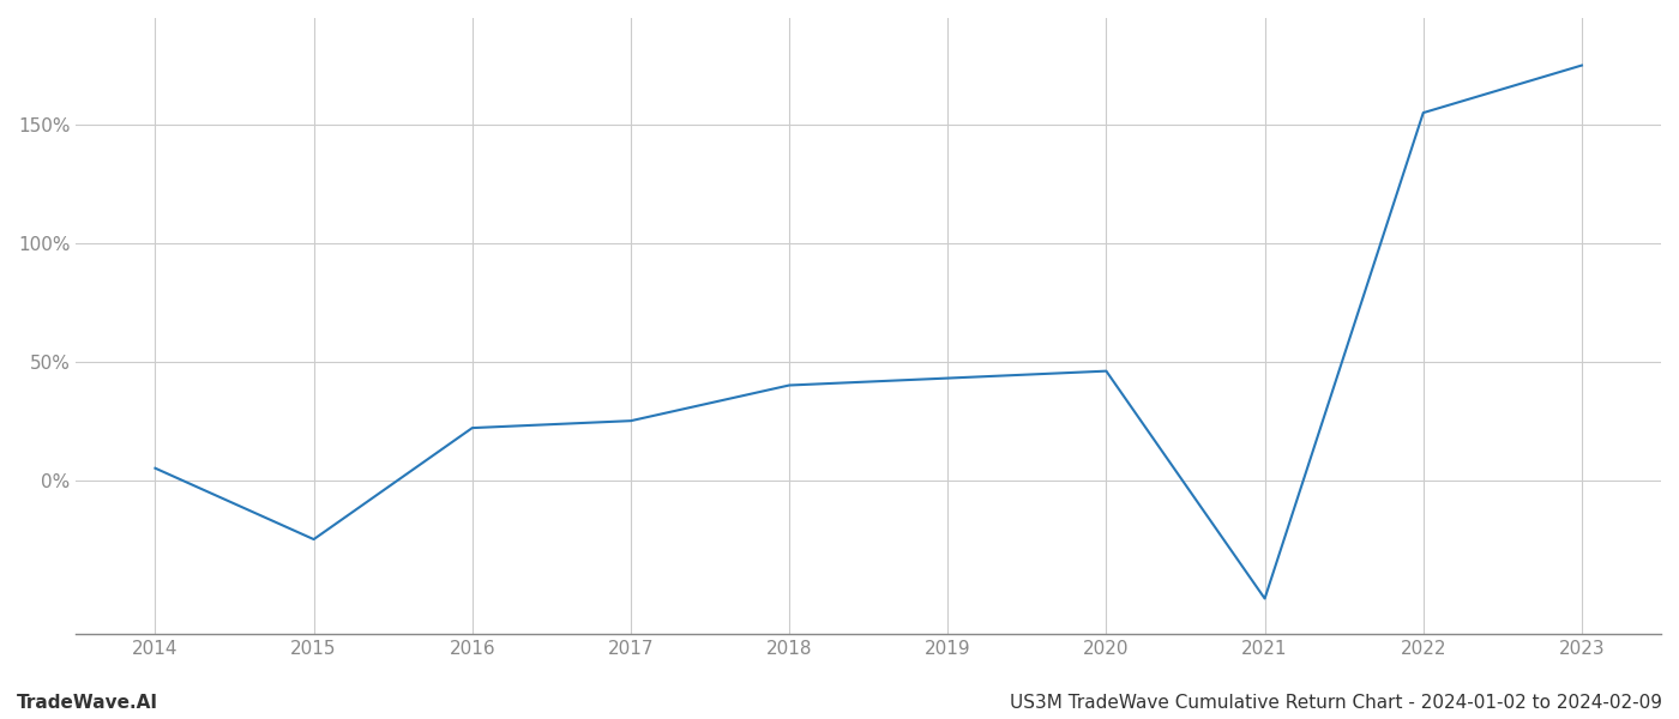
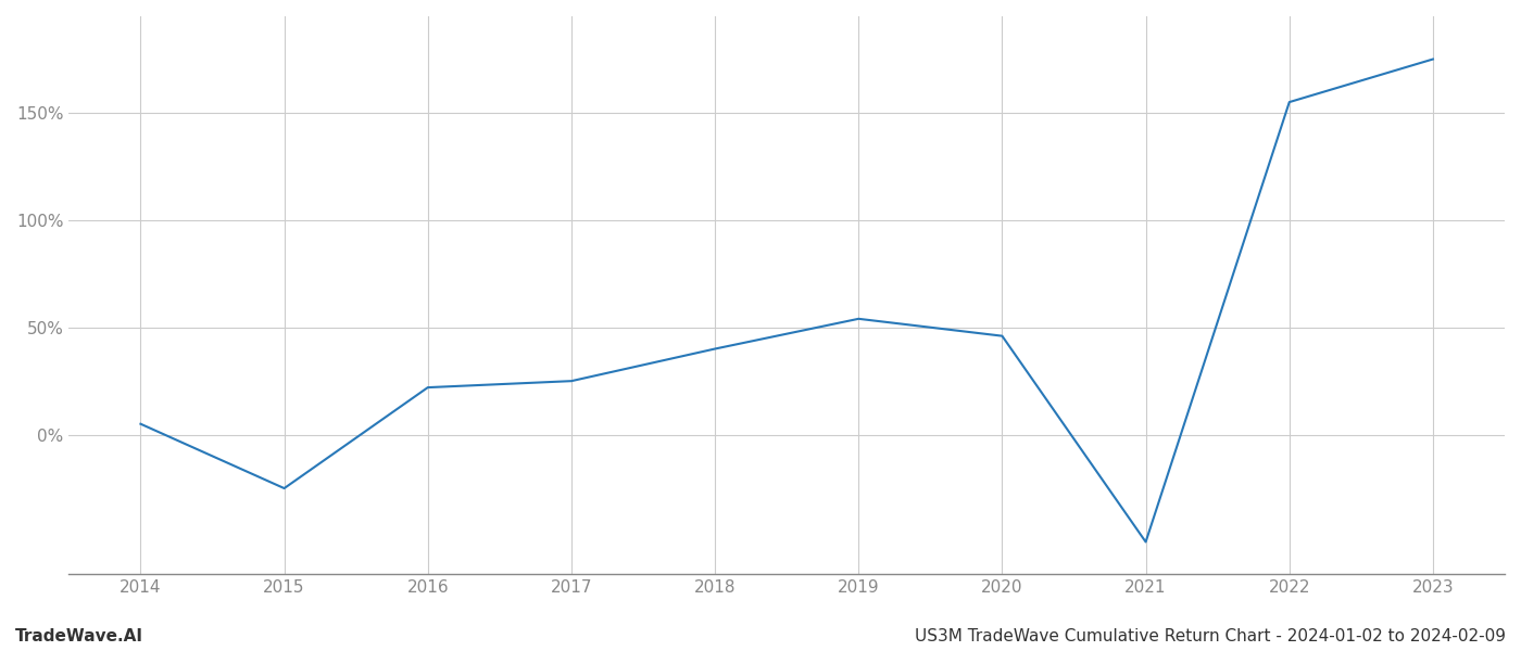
2019: 43% -> 54%
